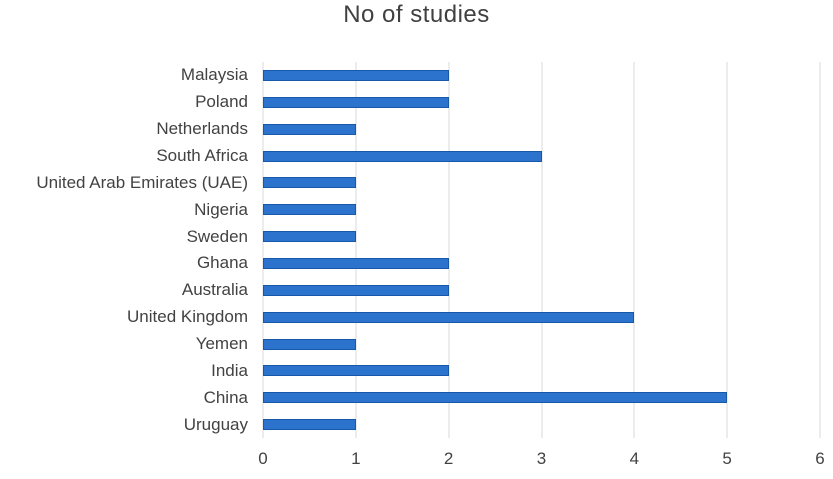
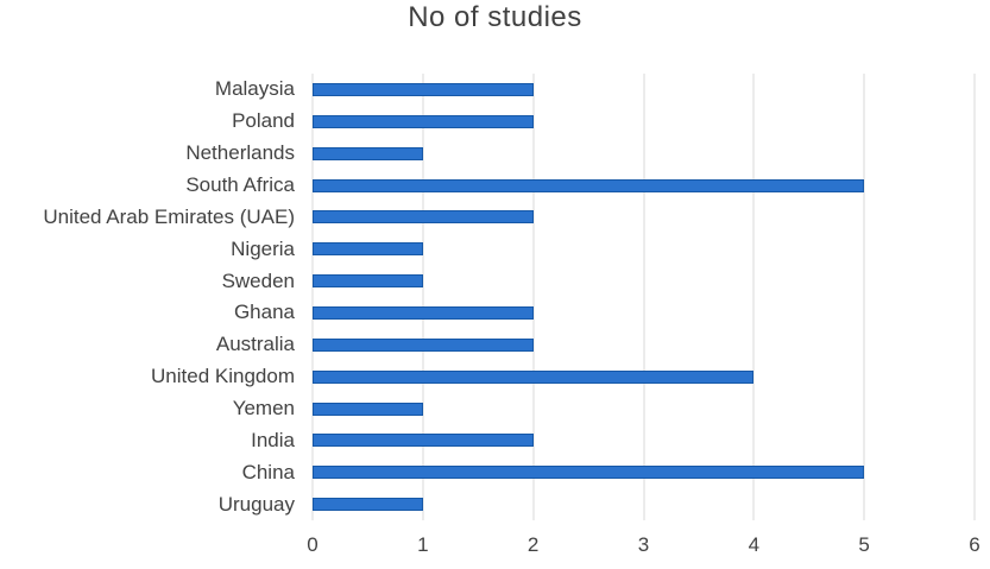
South Africa: 3 -> 5
United Arab Emirates (UAE): 1 -> 2
